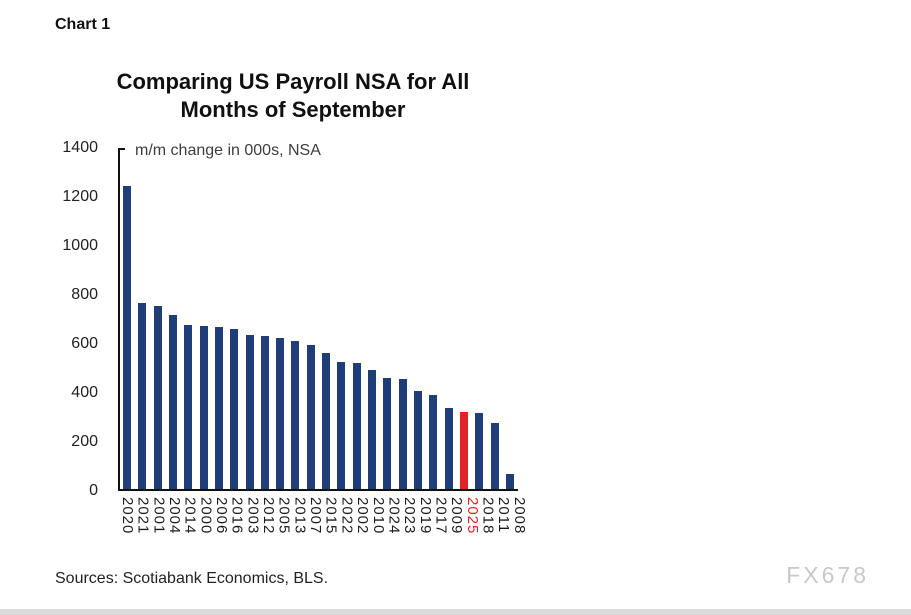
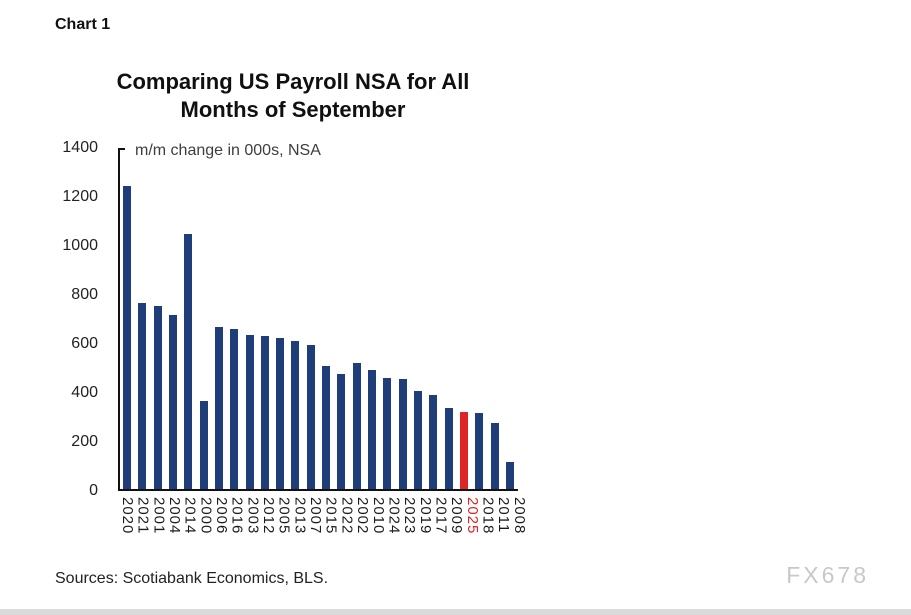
2014: 670 -> 1040
2000: 660 -> 360
2015: 560 -> 500
2022: 520 -> 470
2008: 60 -> 110
